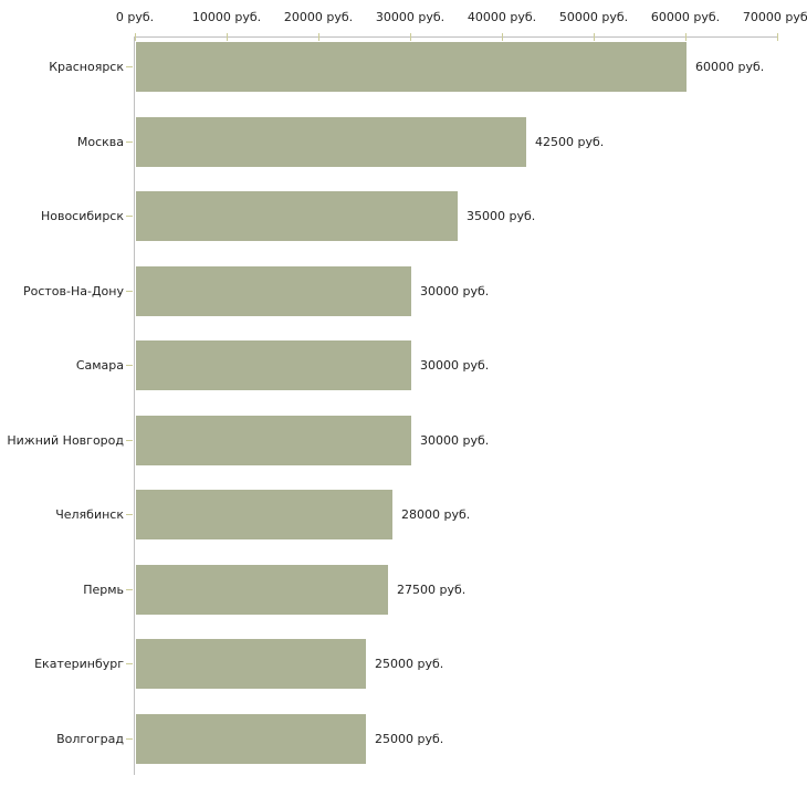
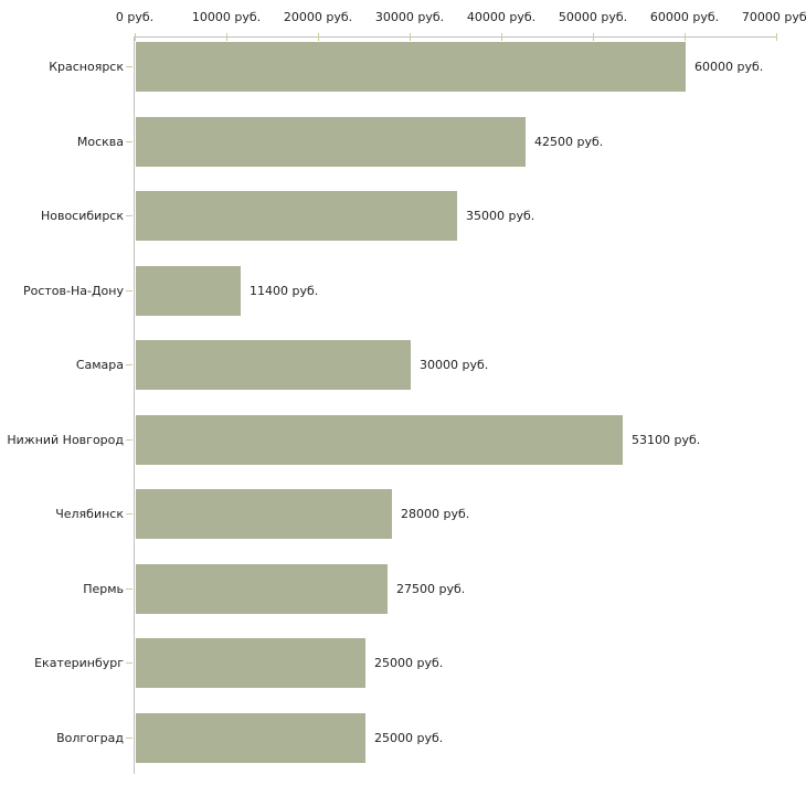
Ростов-На-Дону: 30000 -> 11400
Нижний Новгород: 30000 -> 53100
